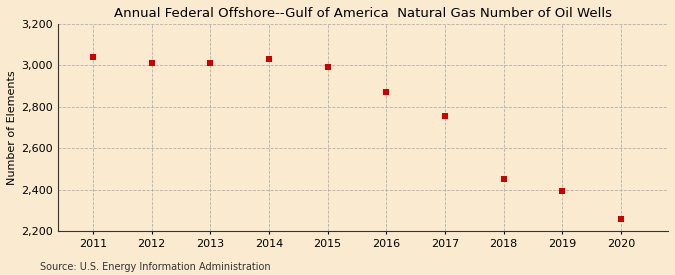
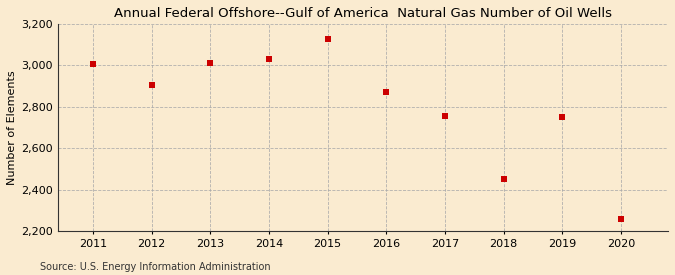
2011: 3,040 -> 3,005
2012: 3,010 -> 2,905
2015: 2,990 -> 3,125
2019: 2,395 -> 2,750
